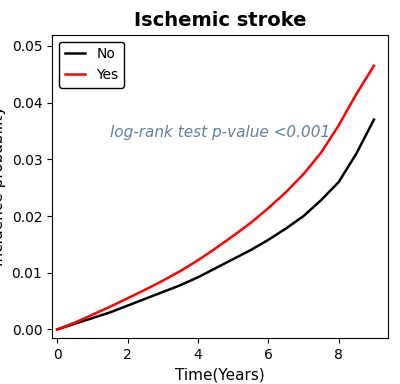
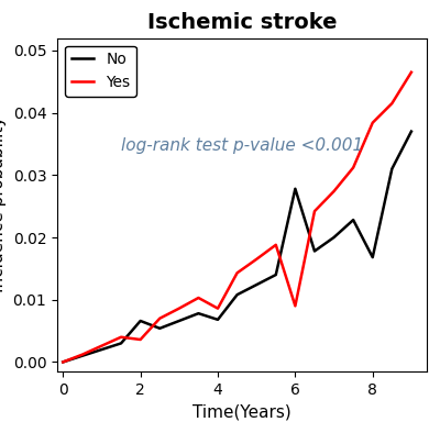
No/2: 0.0042 -> 0.0066
Yes/2: 0.0055 -> 0.0036
No/4: 0.0092 -> 0.0068
Yes/4: 0.0122 -> 0.0086
No/6: 0.0158 -> 0.0278
Yes/6: 0.0214 -> 0.0090
No/8: 0.0260 -> 0.0168
Yes/8: 0.0360 -> 0.0384
